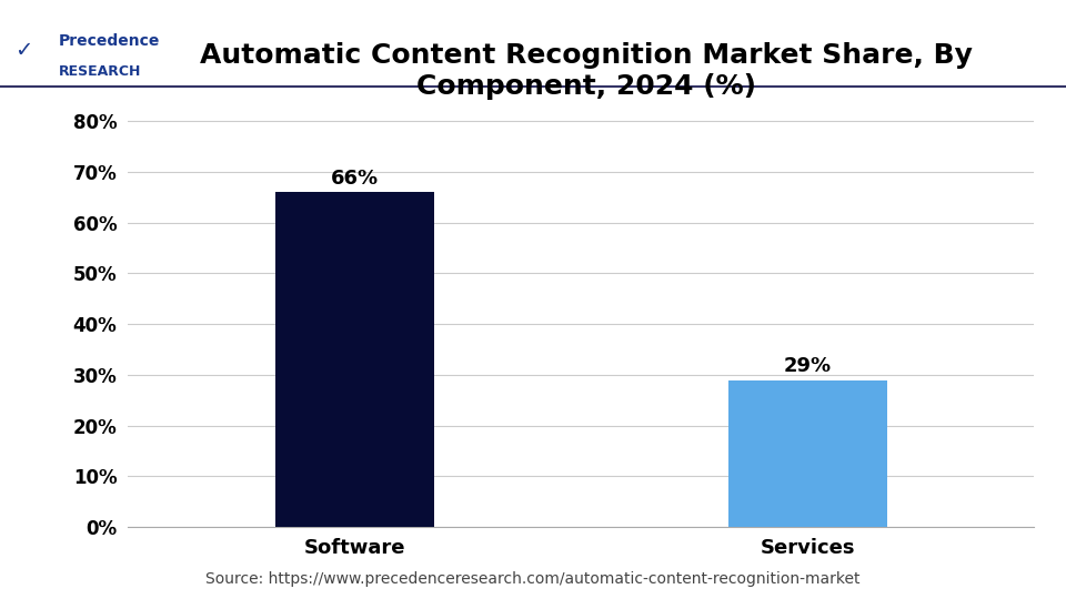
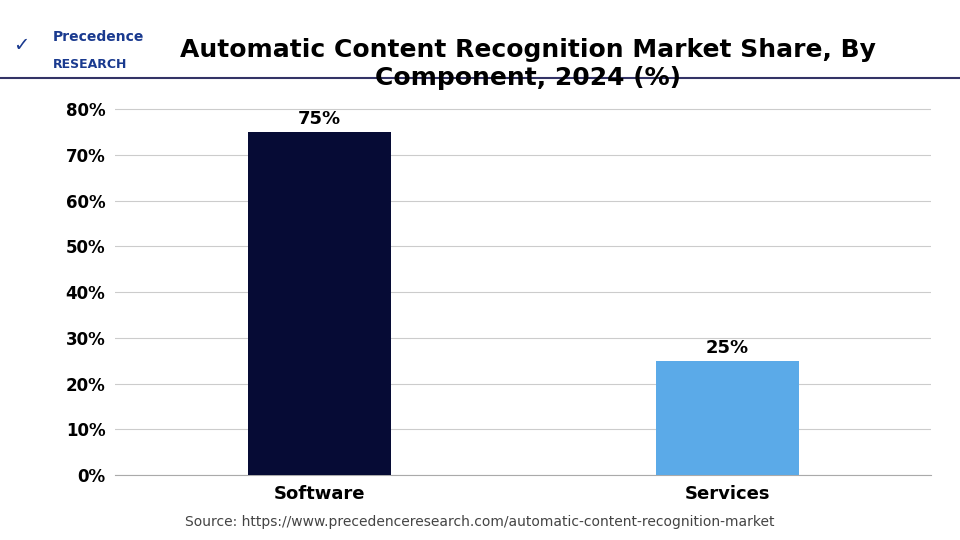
Software: 66% -> 75%
Services: 29% -> 25%
